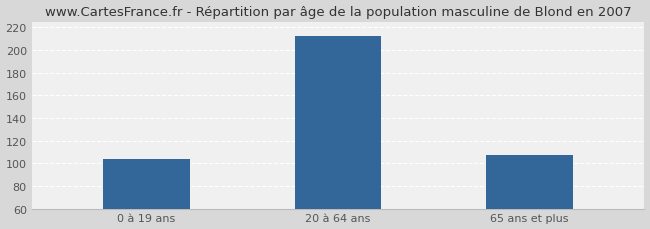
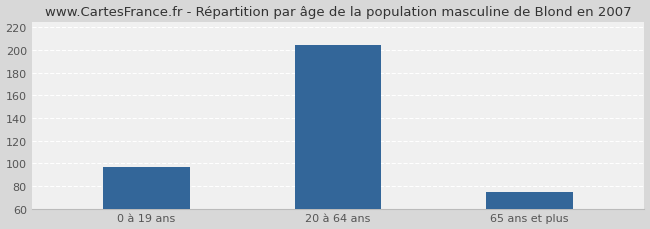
0 à 19 ans: 104 -> 97
20 à 64 ans: 212 -> 204
65 ans et plus: 107 -> 75
